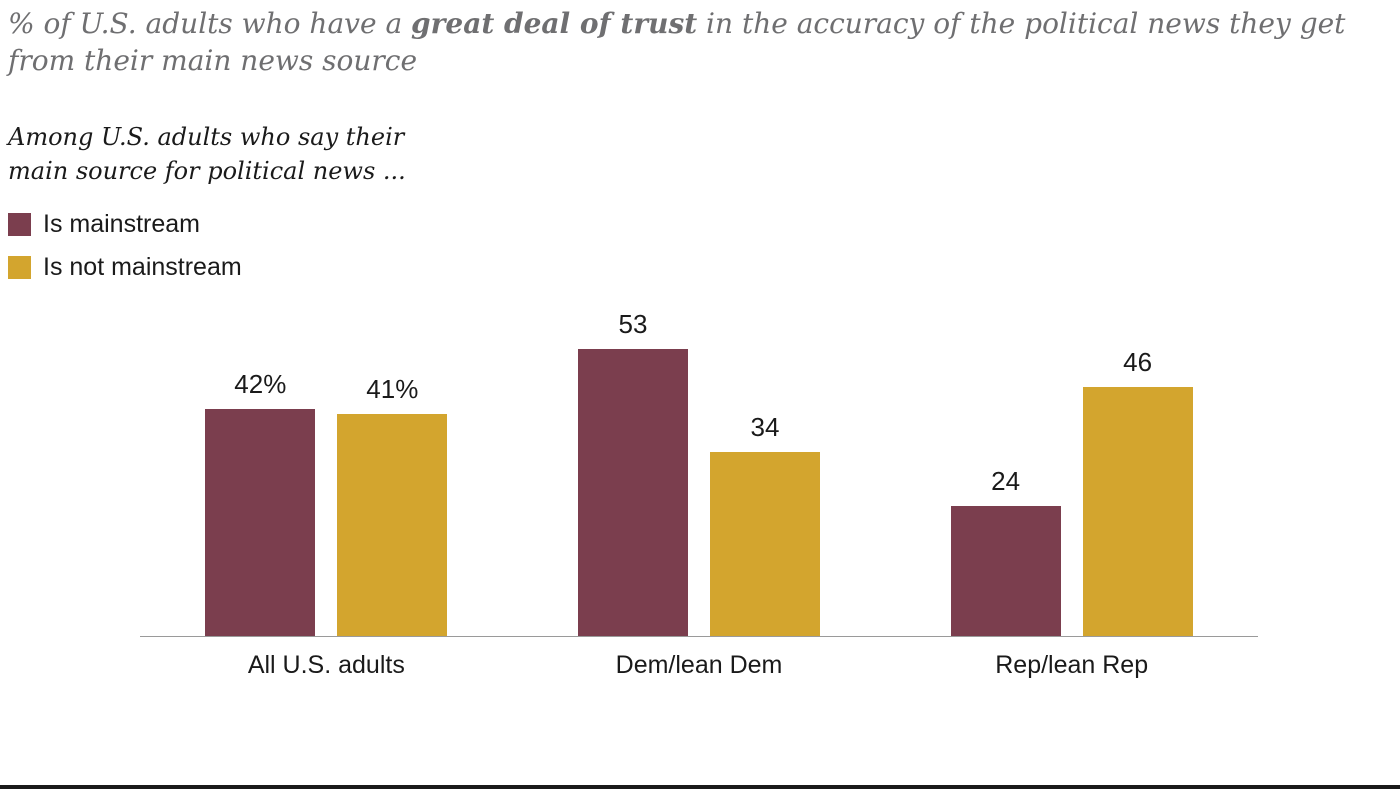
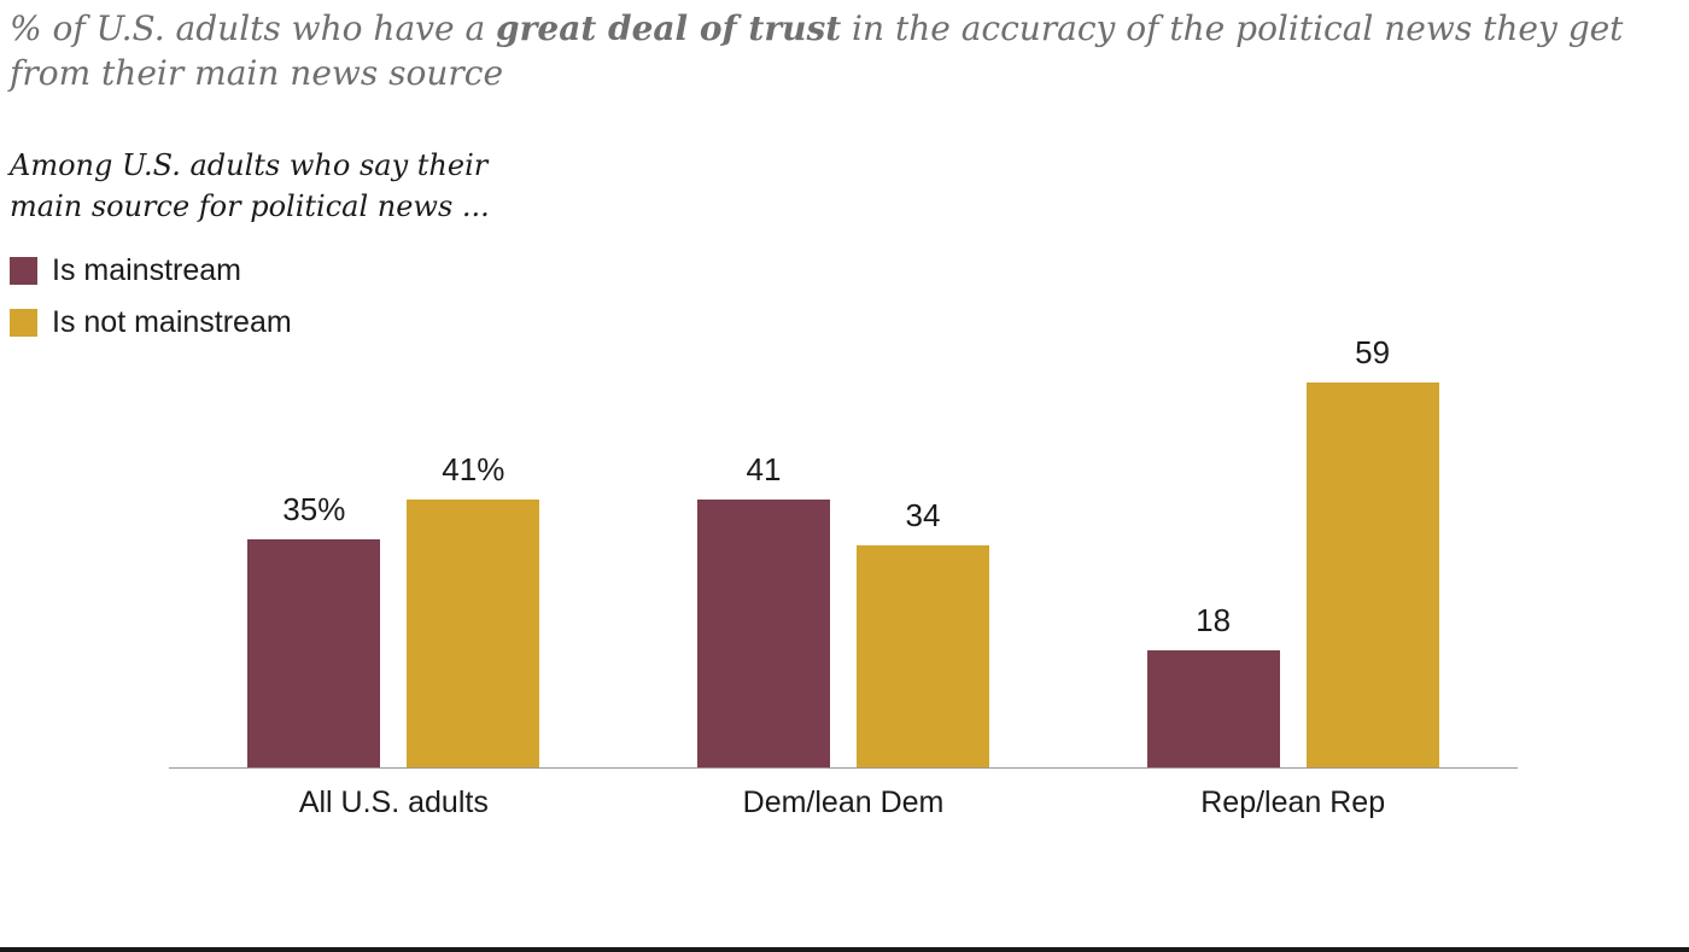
Is mainstream/All U.S. adults: 42% -> 35%
Is mainstream/Dem/lean Dem: 53 -> 41
Is mainstream/Rep/lean Rep: 24 -> 18
Is not mainstream/Rep/lean Rep: 46 -> 59
